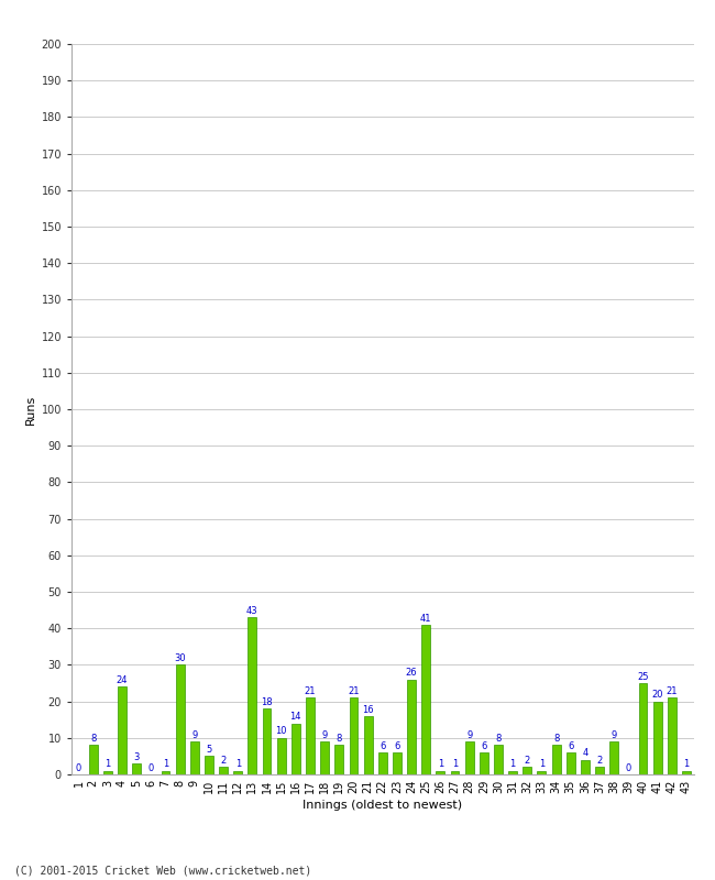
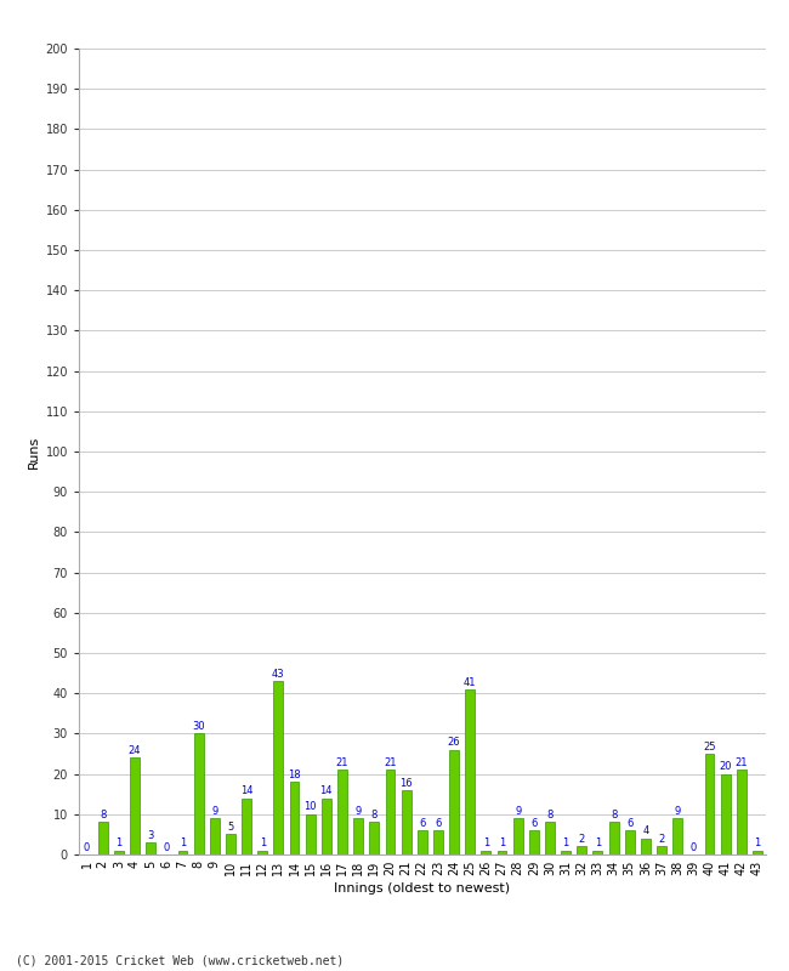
11: 2 -> 14
